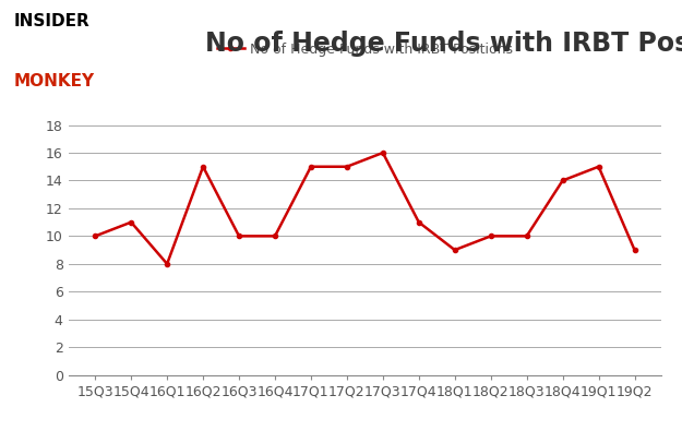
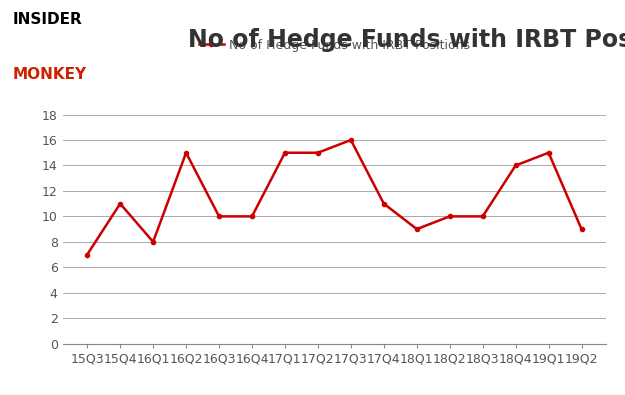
15Q3: 10 -> 7
